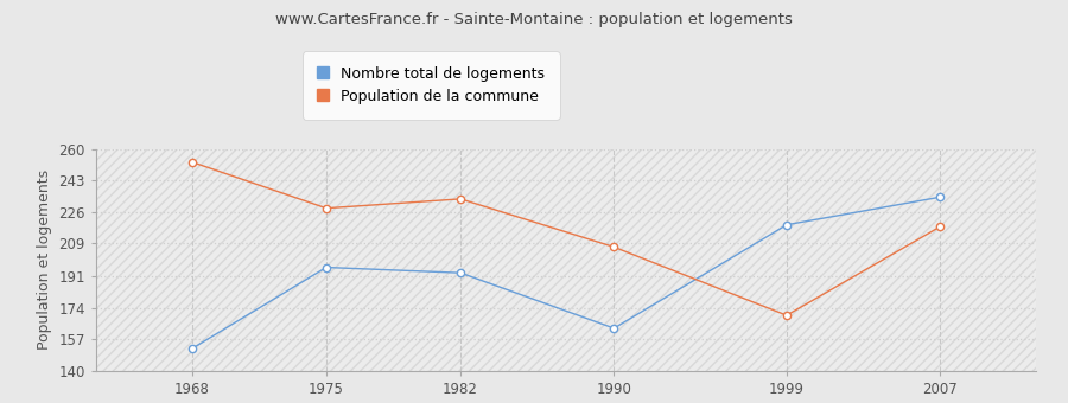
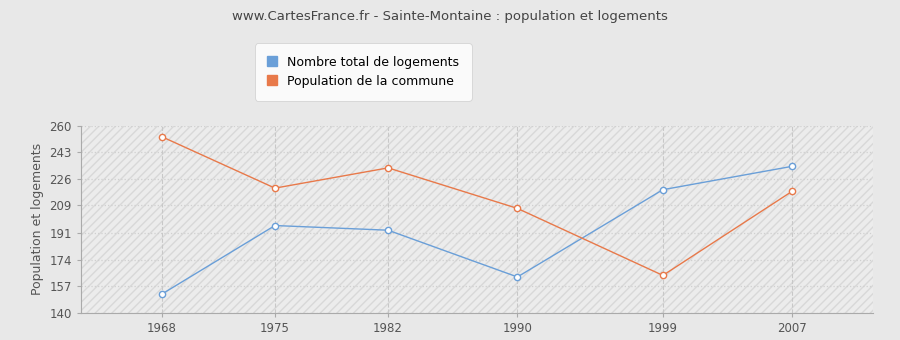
Population de la commune/1975: 228 -> 220
Population de la commune/1999: 170 -> 164
